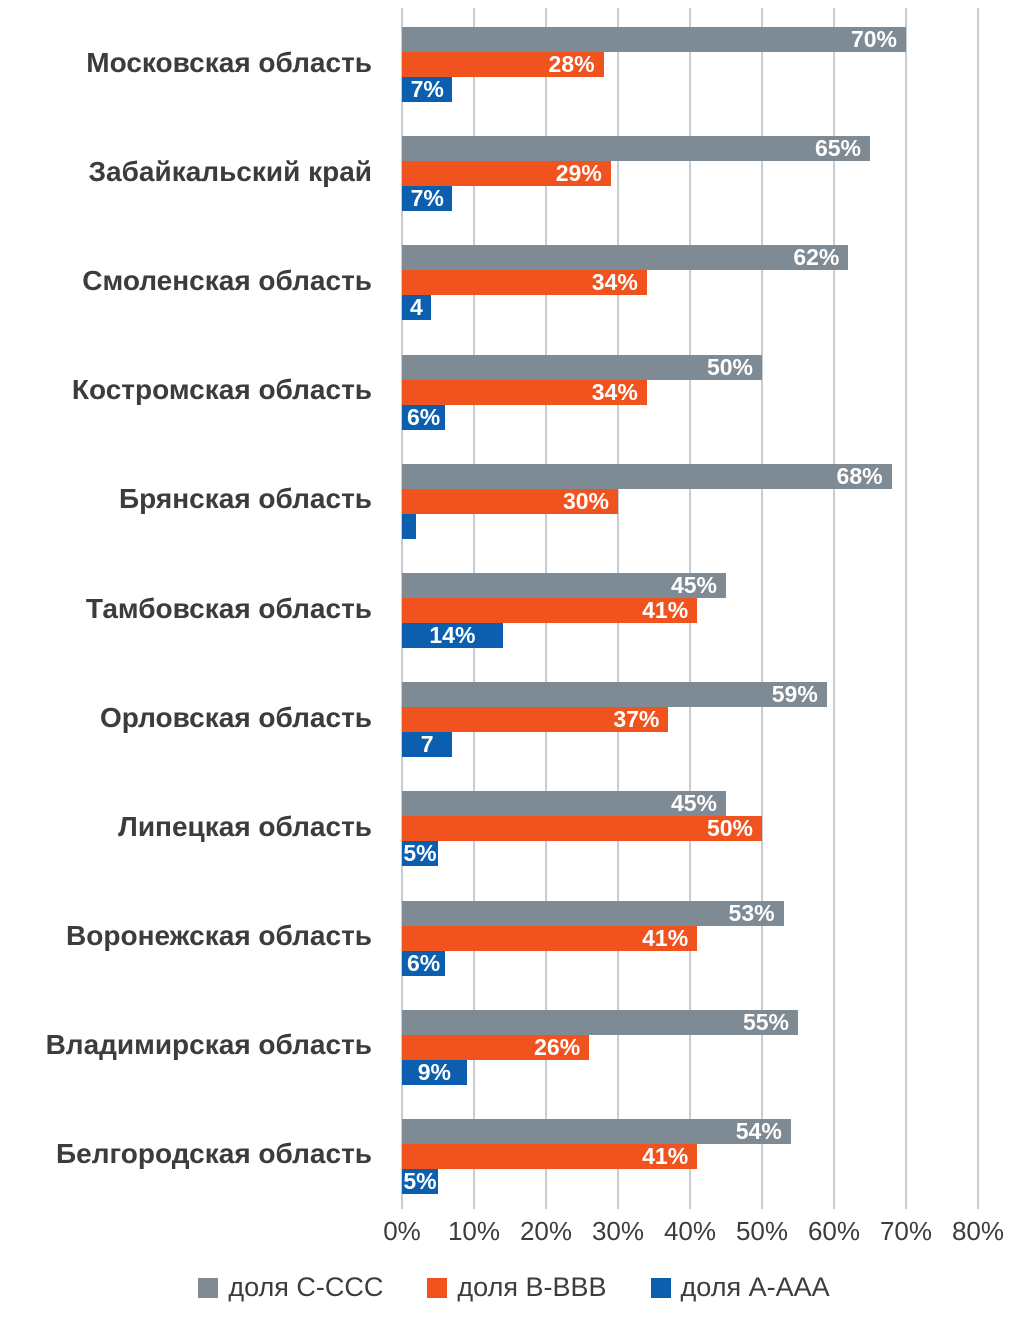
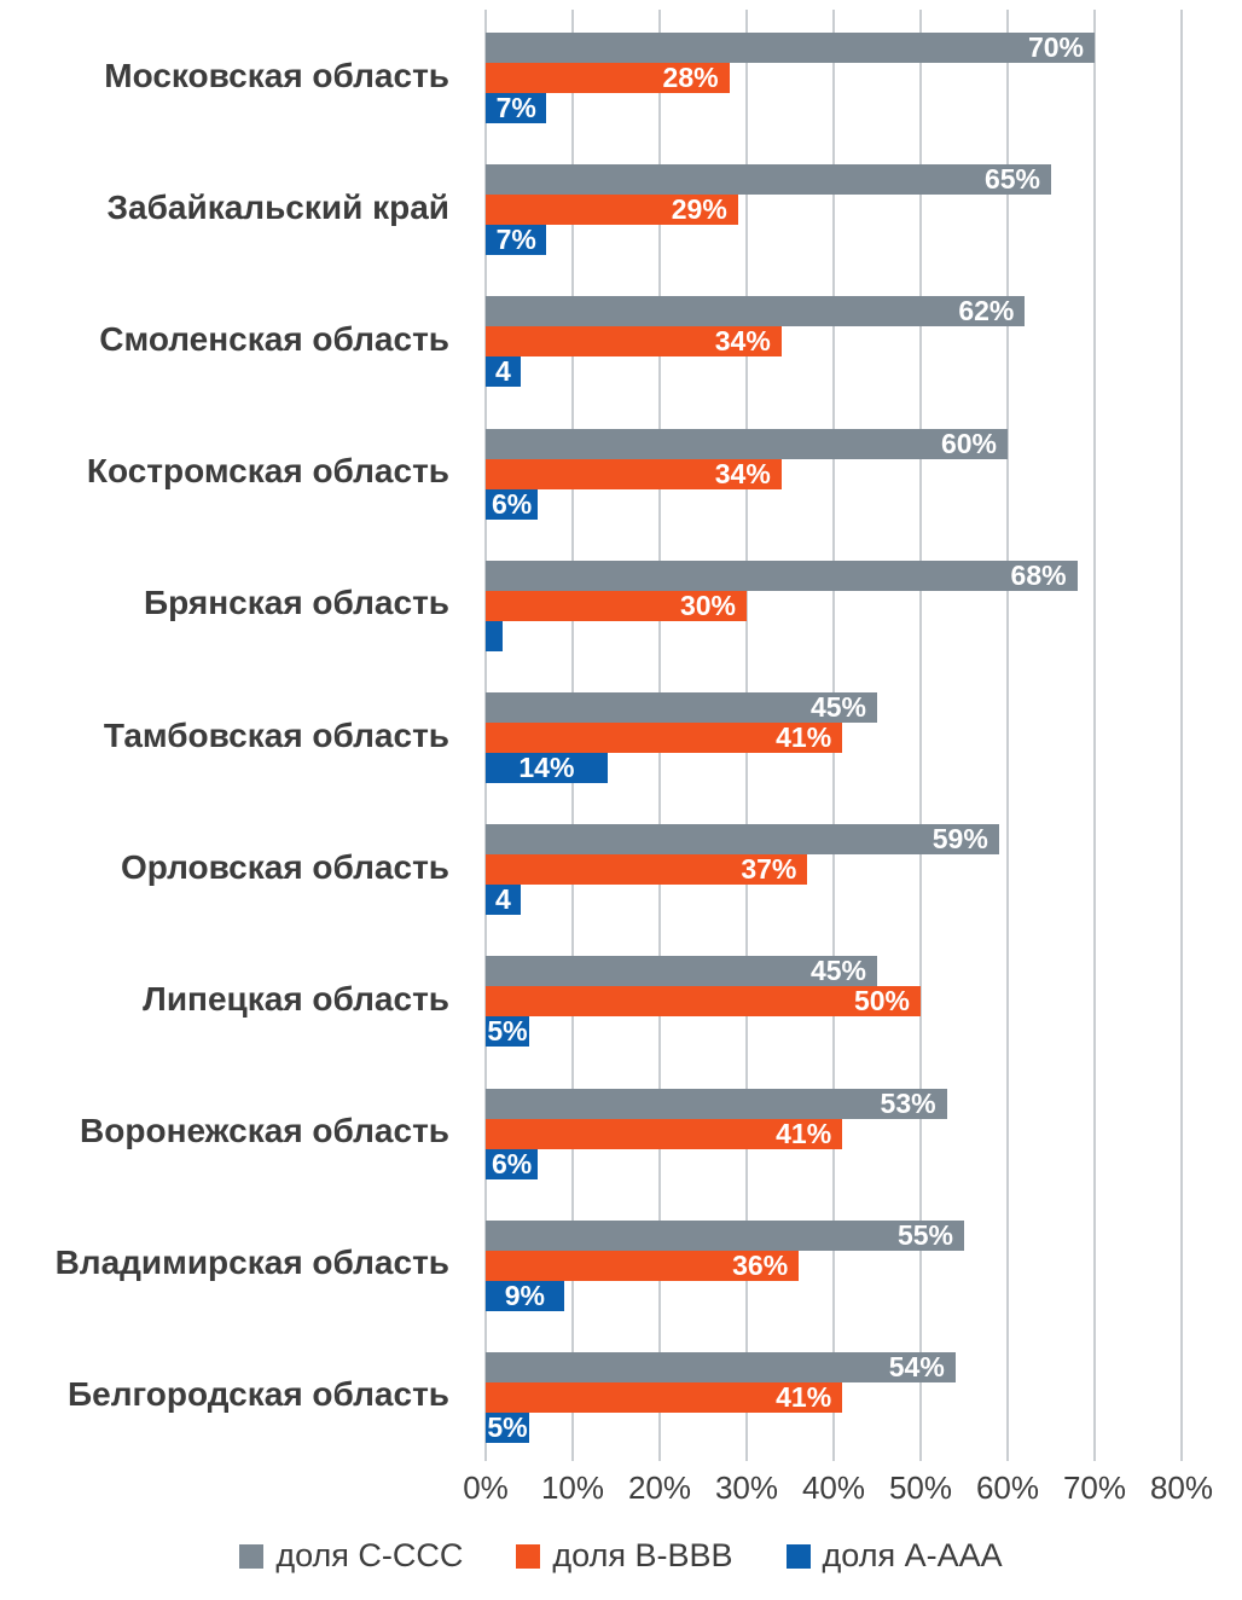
доля C-CCC/Костромская область: 50% -> 60%
доля A-AAA/Орловская область: 7 -> 4
доля B-BBB/Владимирская область: 26% -> 36%
